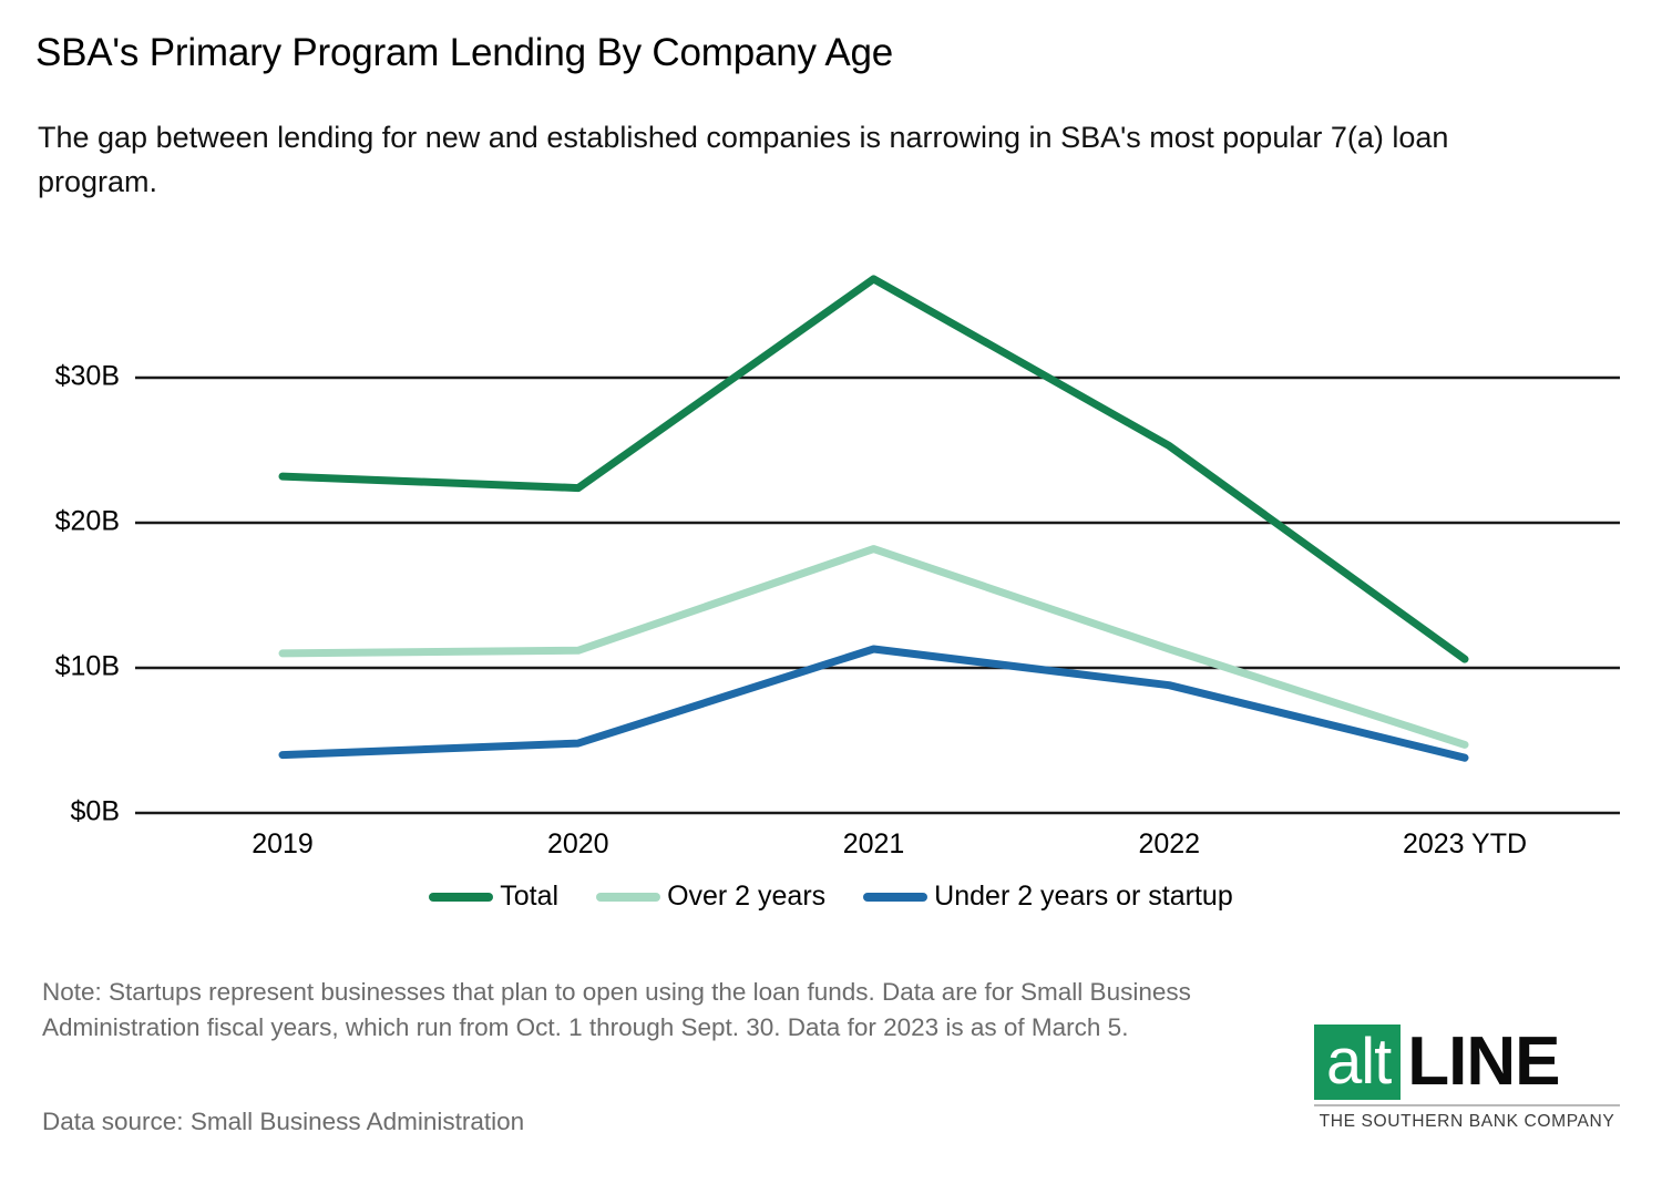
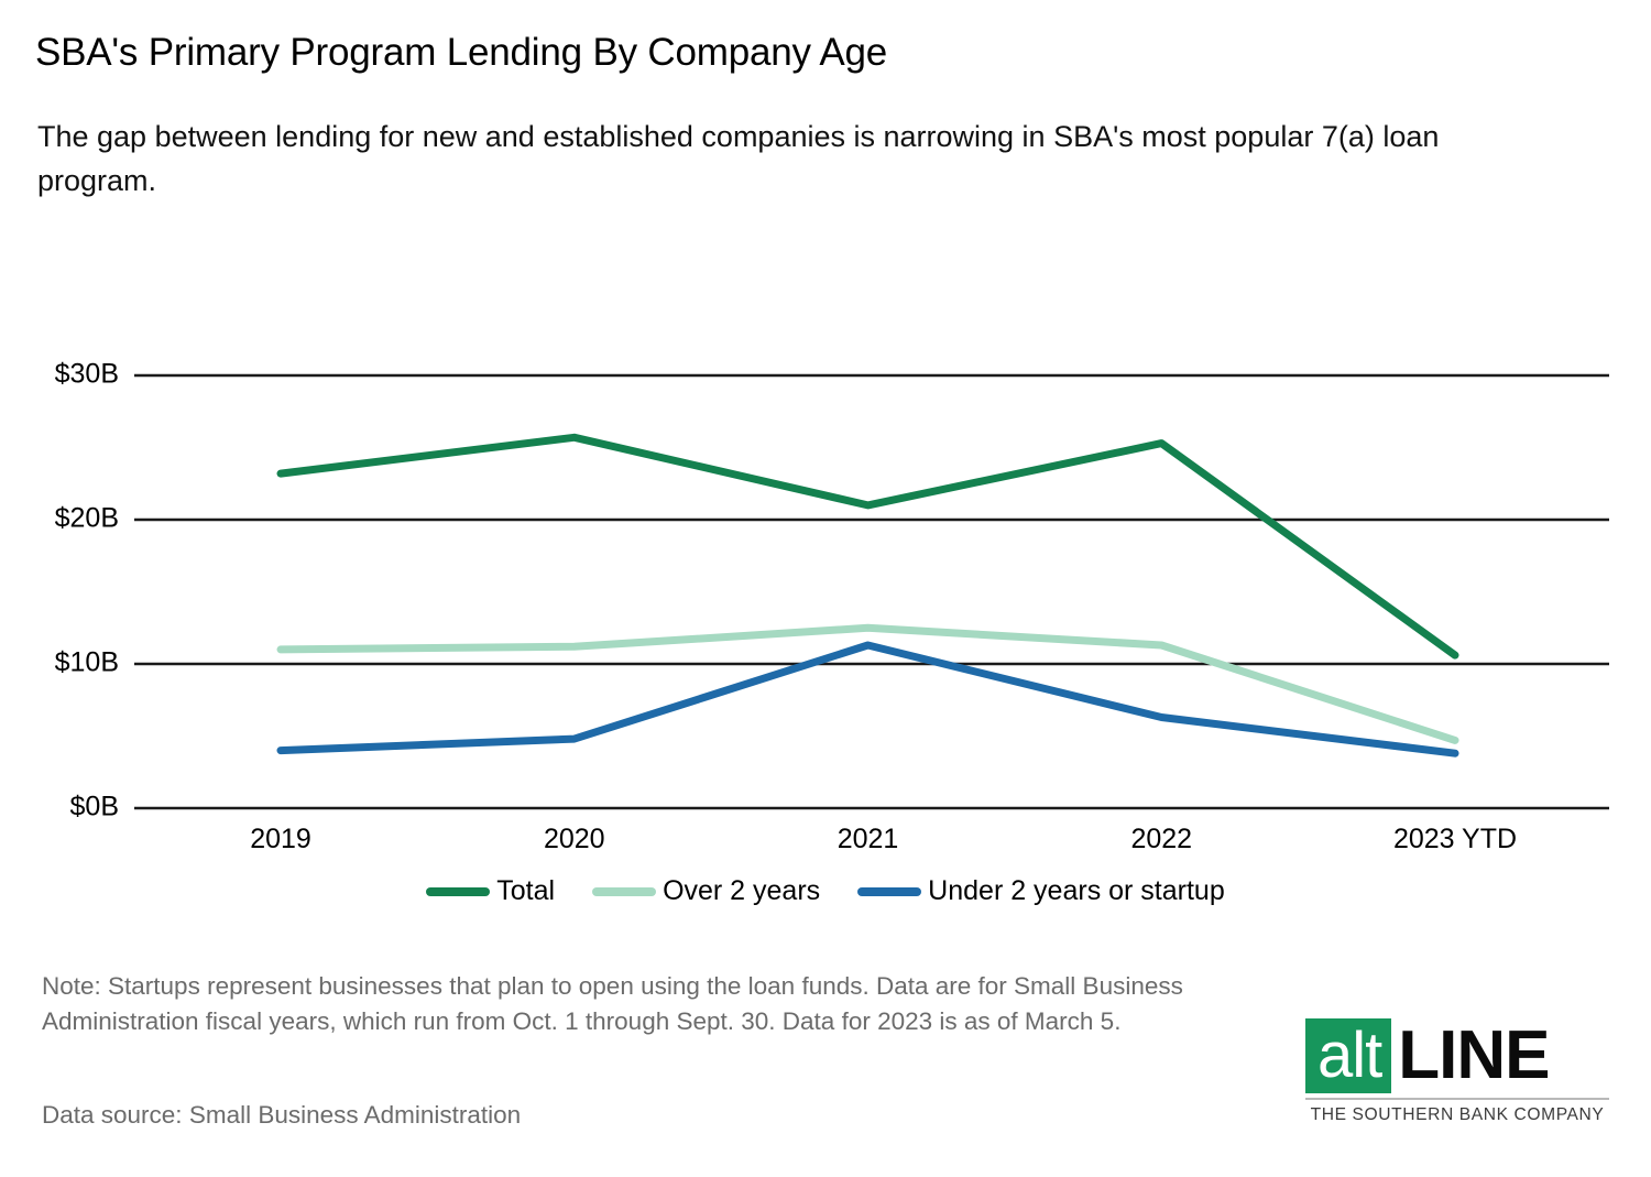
Total/2020: $22.4B -> $25.7B
Total/2021: $36.8B -> $21.0B
Over 2 years/2021: $18.2B -> $12.5B
Under 2 years or startup/2022: $8.8B -> $6.3B
